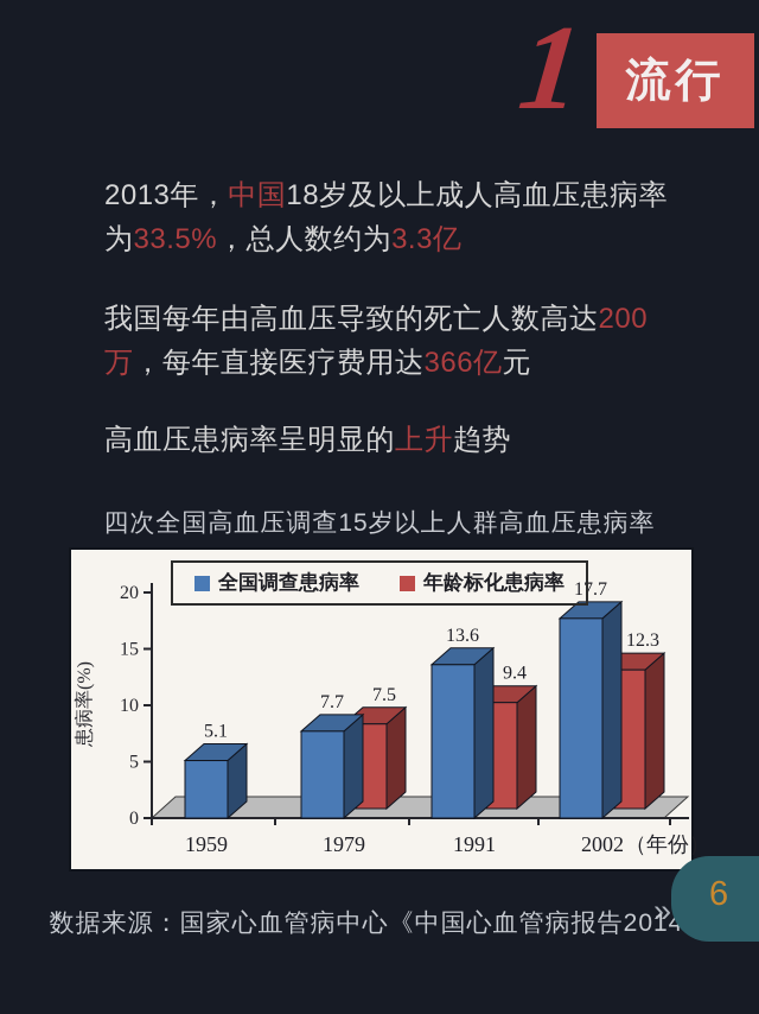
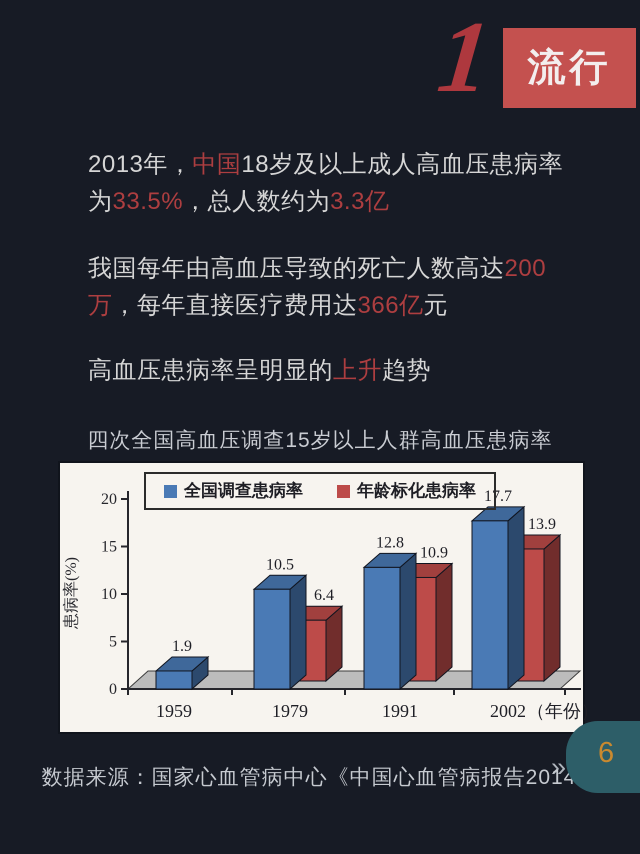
全国调查患病率/1959: 5.1 -> 1.9
全国调查患病率/1979: 7.7 -> 10.5
年龄标化患病率/1979: 7.5 -> 6.4
全国调查患病率/1991: 13.6 -> 12.8
年龄标化患病率/1991: 9.4 -> 10.9
年龄标化患病率/2002: 12.3 -> 13.9
